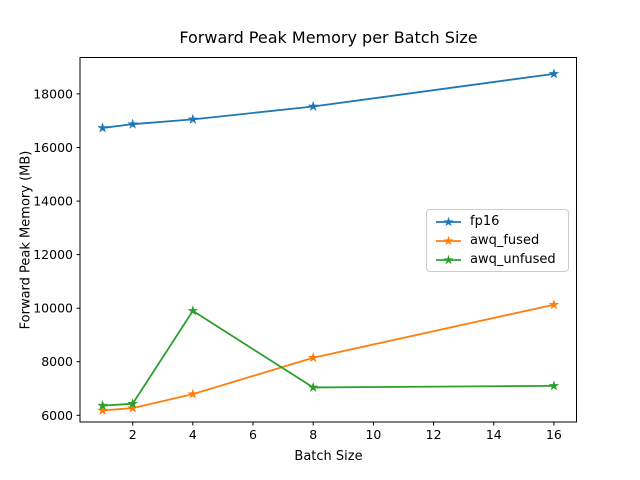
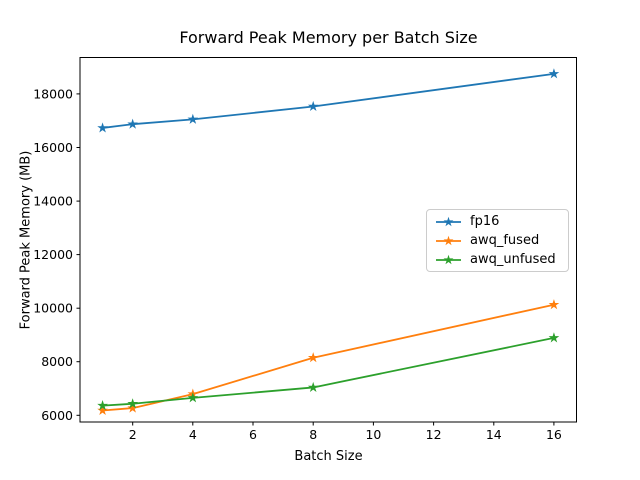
awq_unfused/4: 9900 -> 6600
awq_unfused/16: 7100 -> 8900
